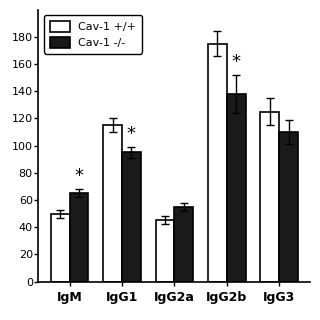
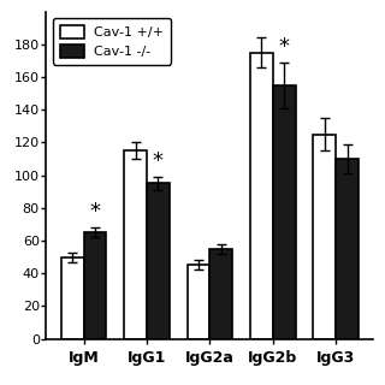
Cav-1 -/-/IgG2b: 138 -> 155
